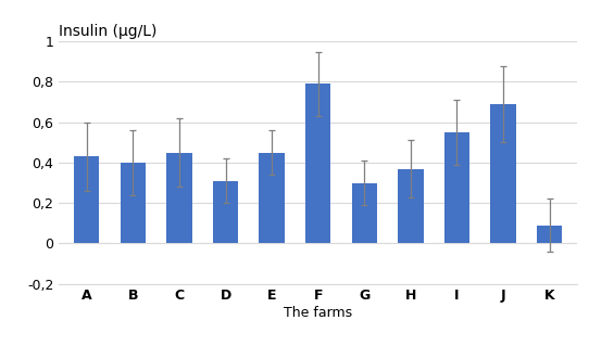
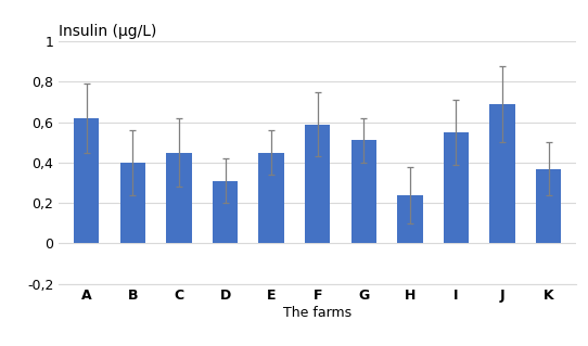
A: 0,43 -> 0,62
F: 0,79 -> 0,59
G: 0,30 -> 0,51
H: 0,37 -> 0,24
K: 0,09 -> 0,37
